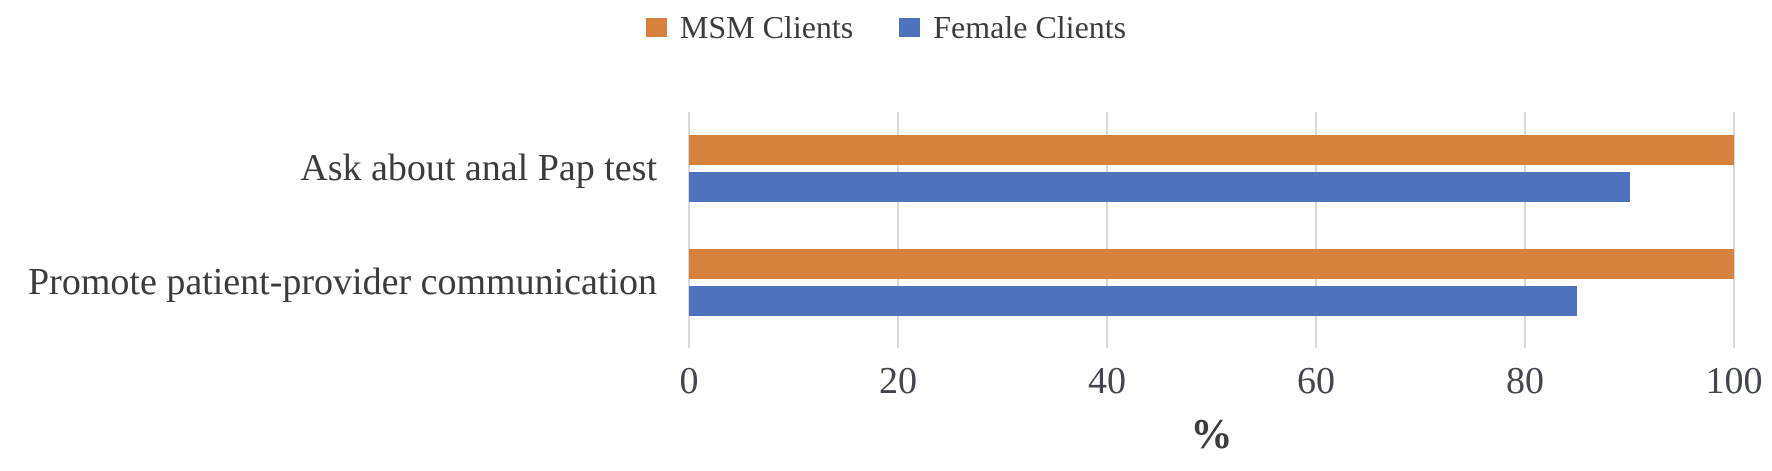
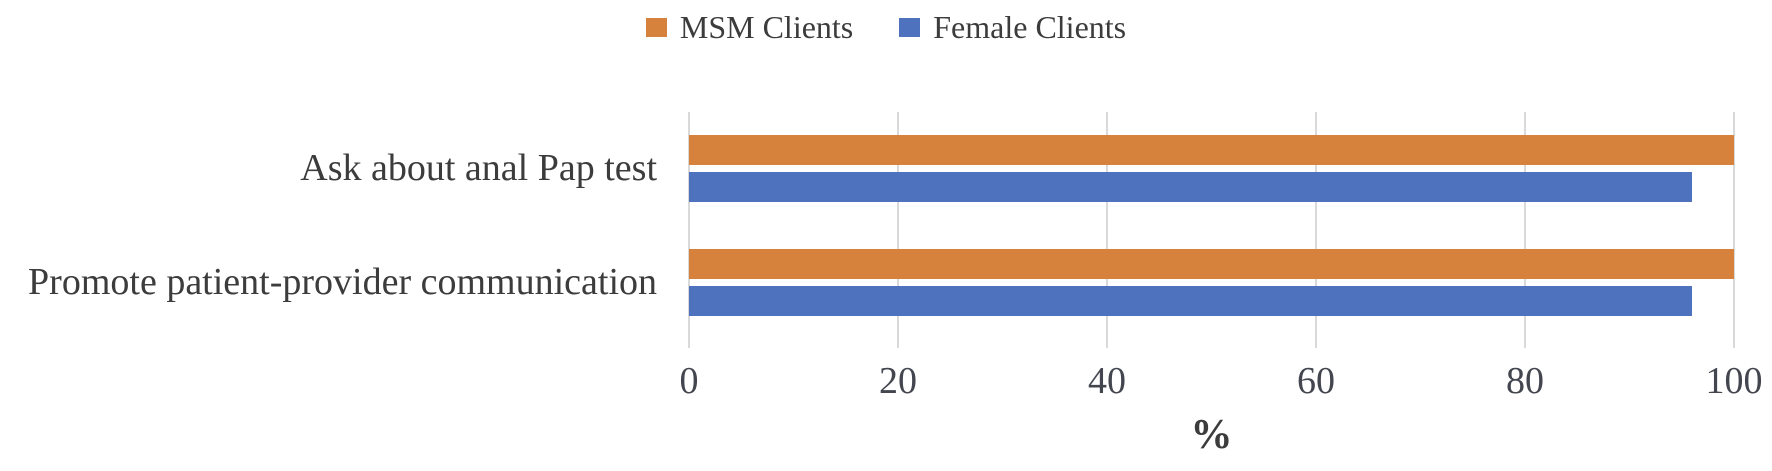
Female Clients/Ask about anal Pap test: 90 -> 96
Female Clients/Promote patient-provider communication: 85 -> 96
